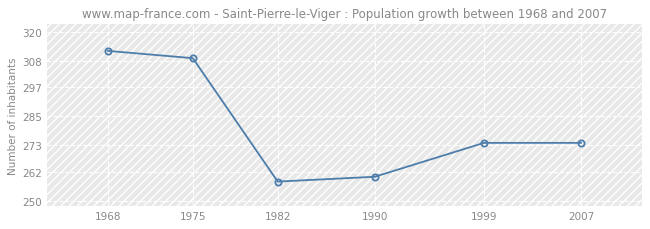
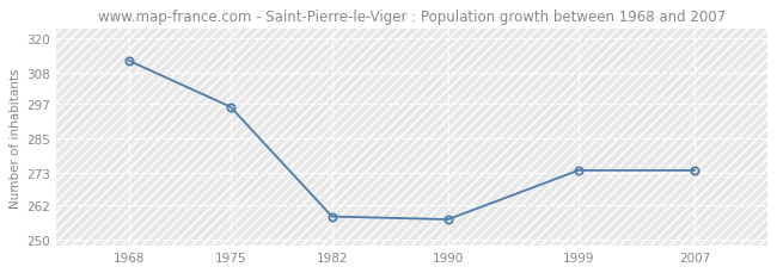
1975: 309 -> 296
1990: 260 -> 257
